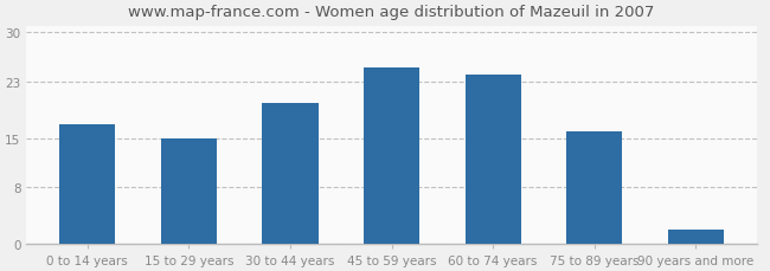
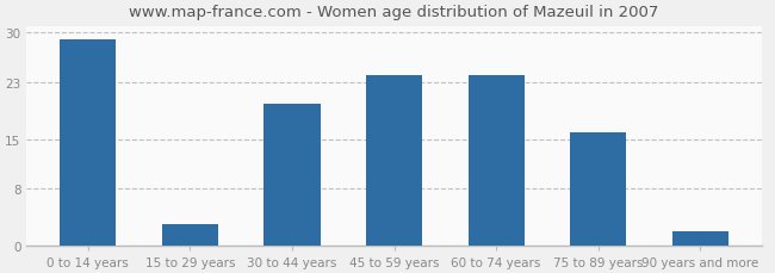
0 to 14 years: 17 -> 29
15 to 29 years: 15 -> 3
45 to 59 years: 25 -> 24
